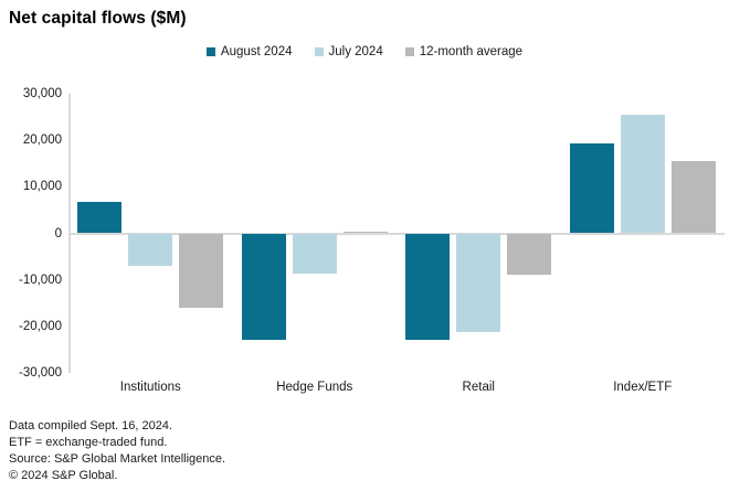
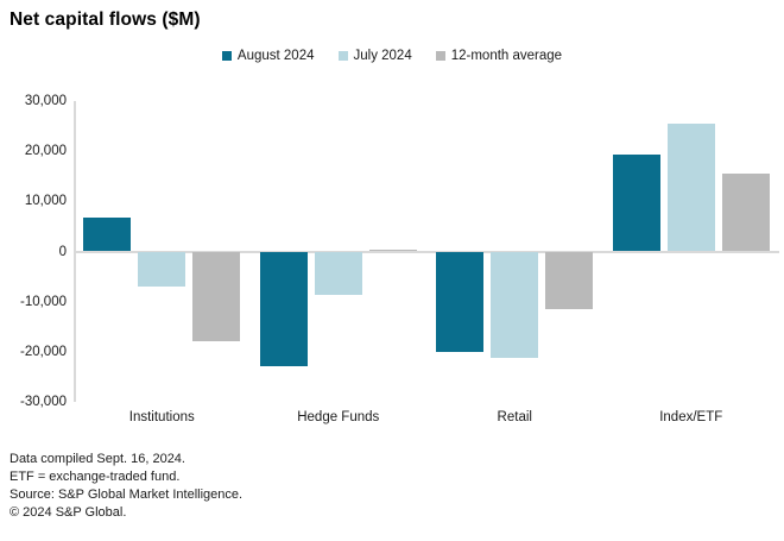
12-month average/Institutions: -16000 -> -18000
August 2024/Retail: -23000 -> -20000
12-month average/Retail: -9000 -> -12000
